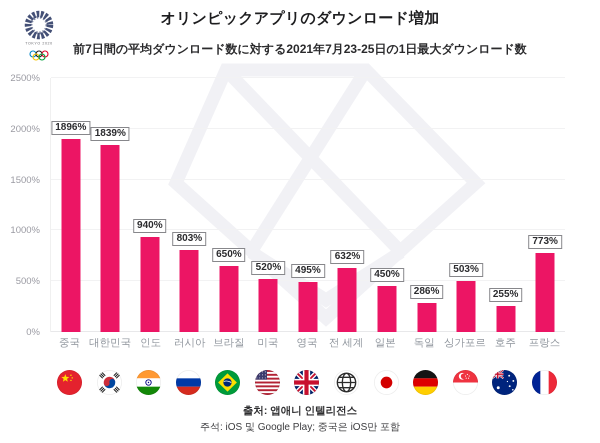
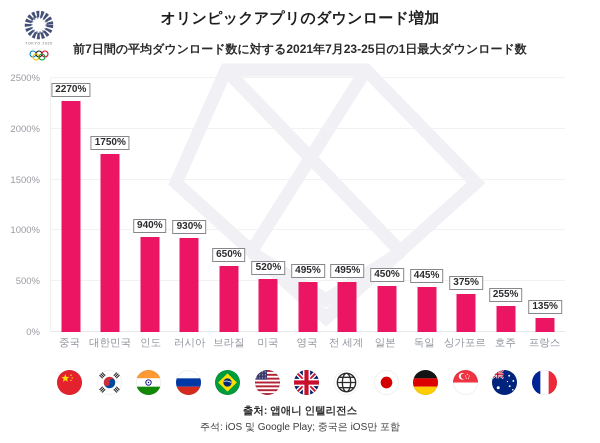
중국: 1896% -> 2270%
대한민국: 1839% -> 1750%
러시아: 803% -> 930%
전 세계: 632% -> 495%
독일: 286% -> 445%
싱가포르: 503% -> 375%
프랑스: 773% -> 135%
